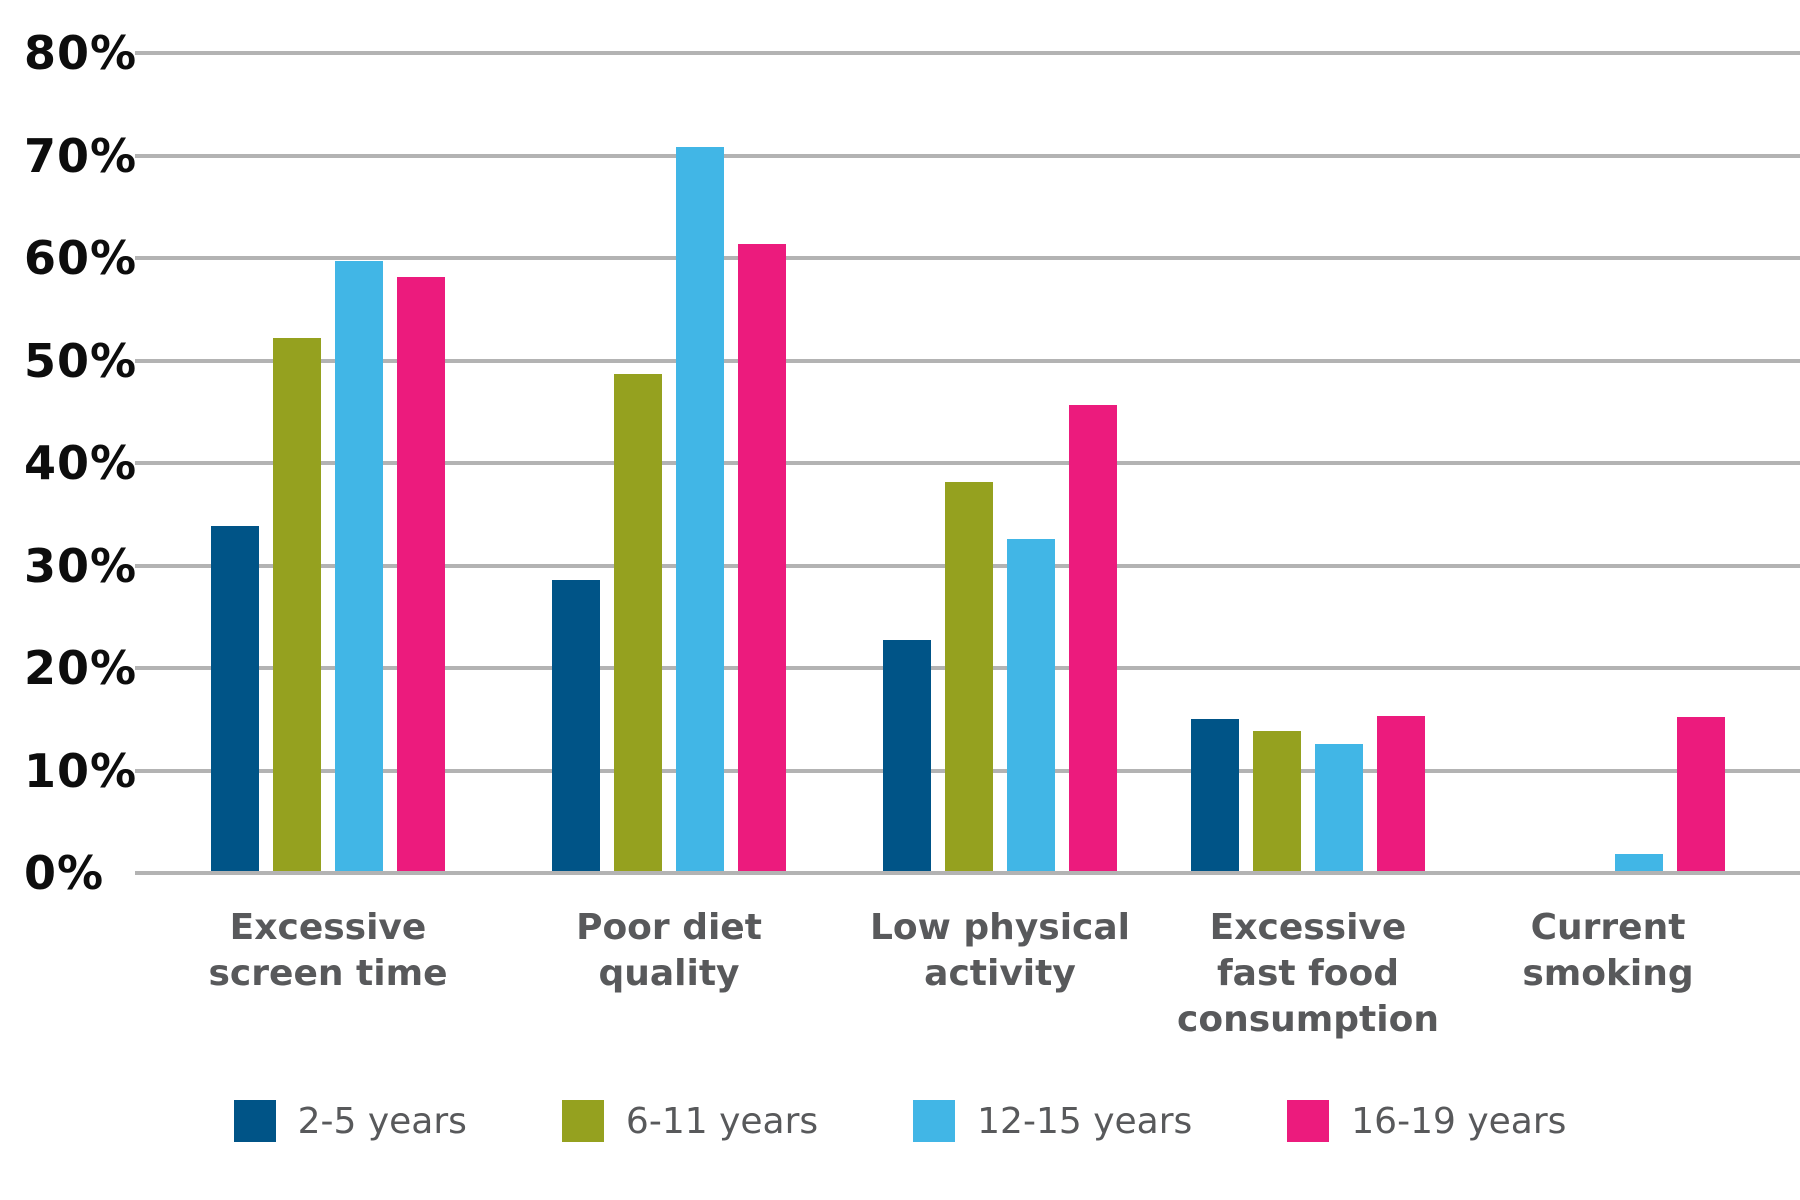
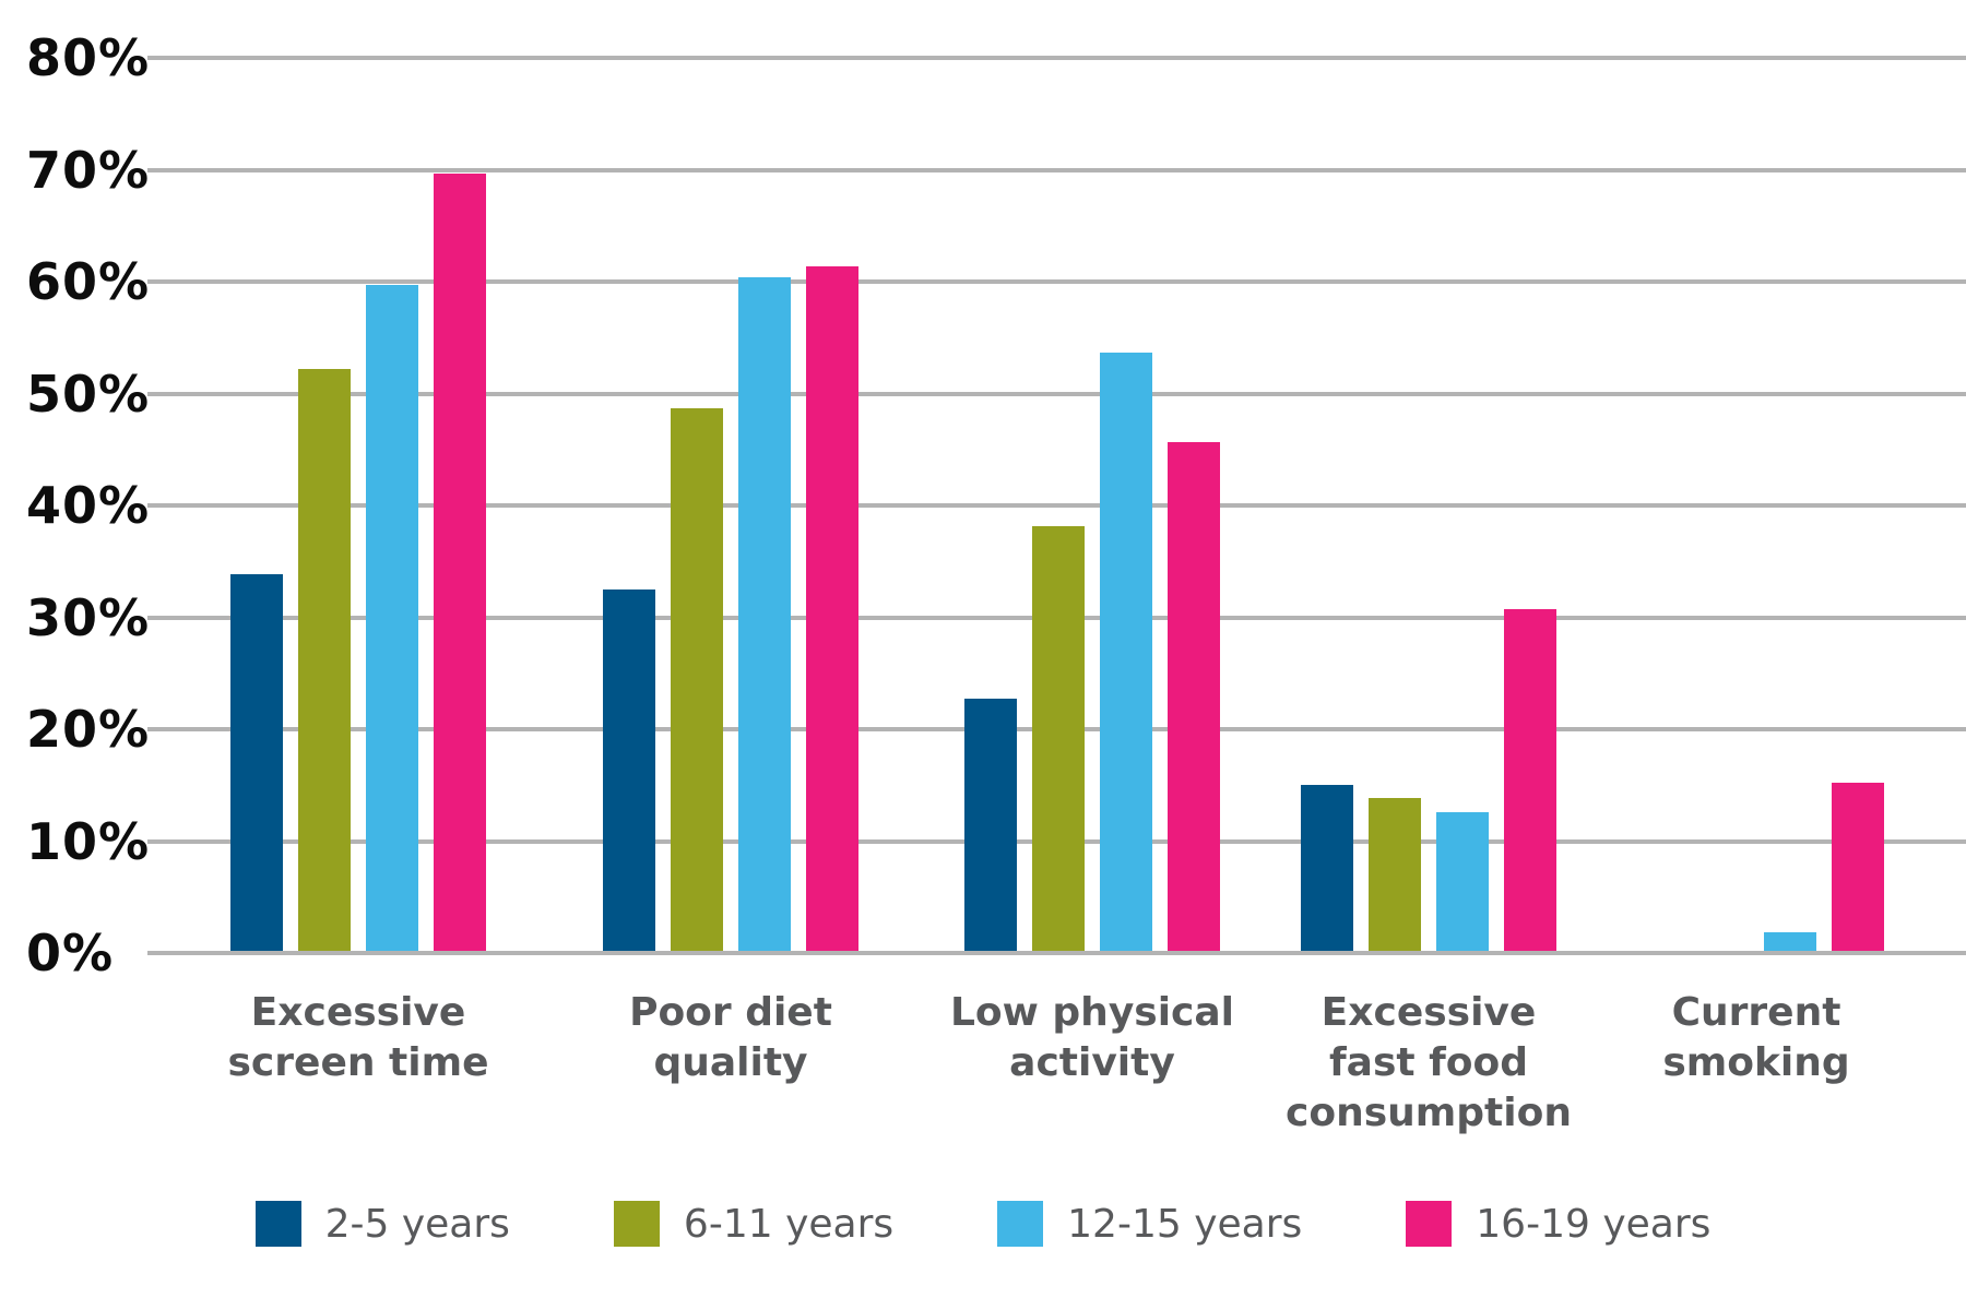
16-19 years/Excessive screen time: 58.0% -> 69.5%
2-5 years/Poor diet quality: 28.4% -> 32.3%
12-15 years/Poor diet quality: 70.6% -> 60.2%
12-15 years/Low physical activity: 32.4% -> 53.5%
16-19 years/Excessive fast food consumption: 15.1% -> 30.5%
